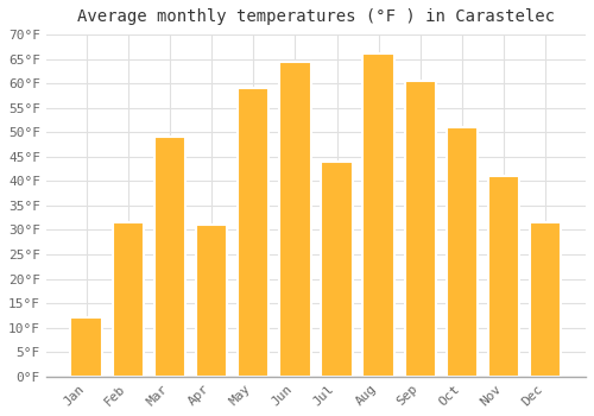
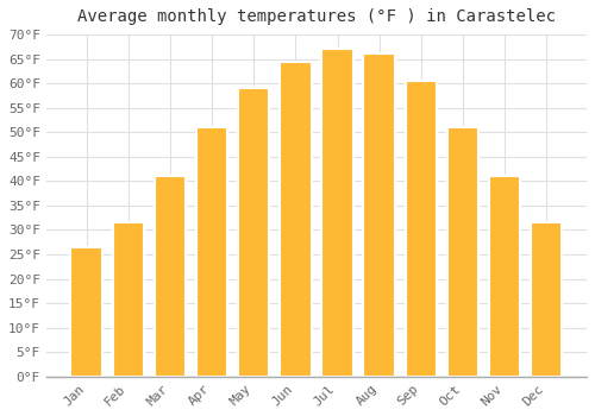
Jan: 12.0°F -> 26.5°F
Mar: 49.0°F -> 41.0°F
Apr: 31.0°F -> 51.0°F
Jul: 44.0°F -> 67.0°F
